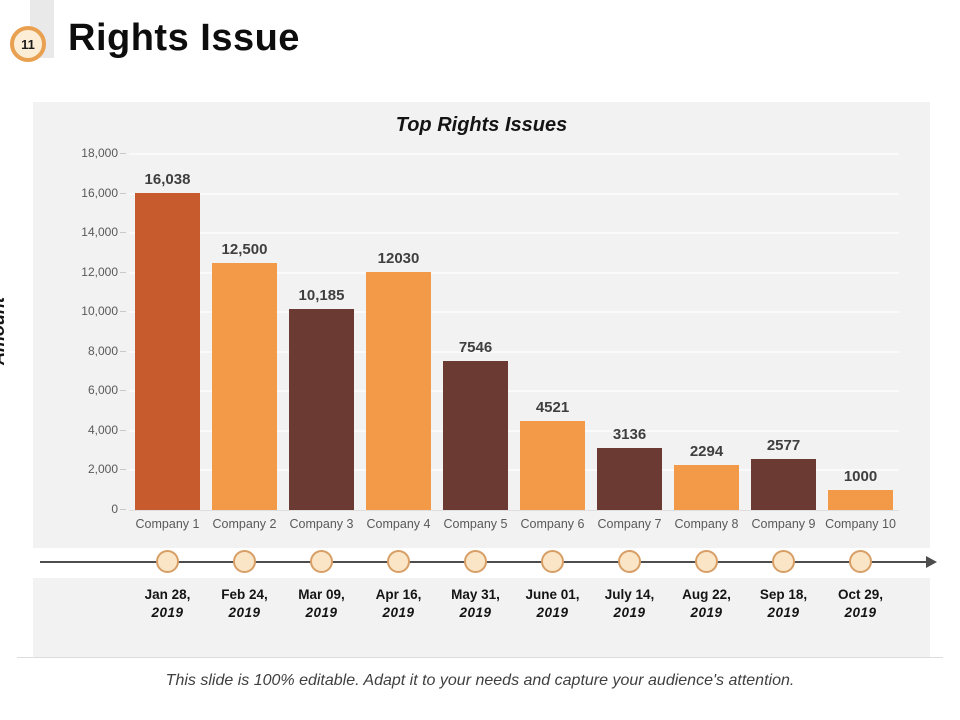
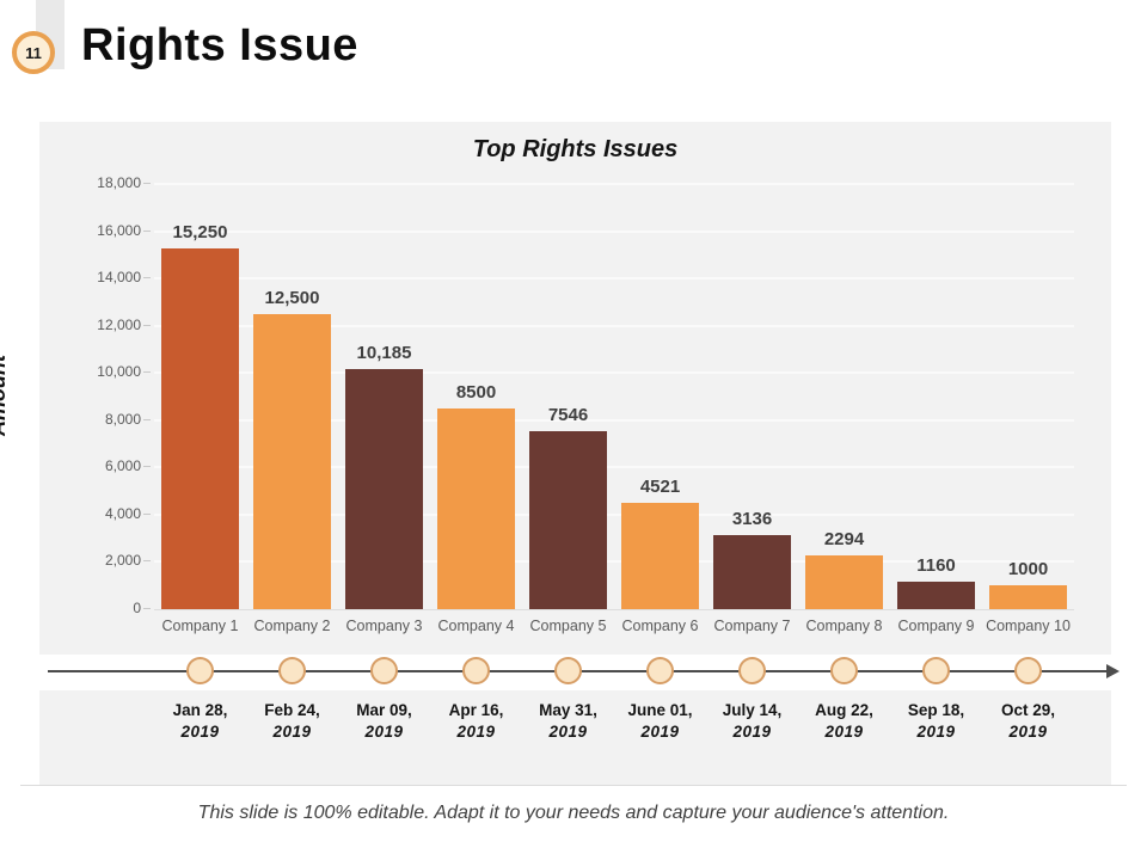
Company 1: 16,038 -> 15,250
Company 4: 12030 -> 8500
Company 9: 2577 -> 1160
